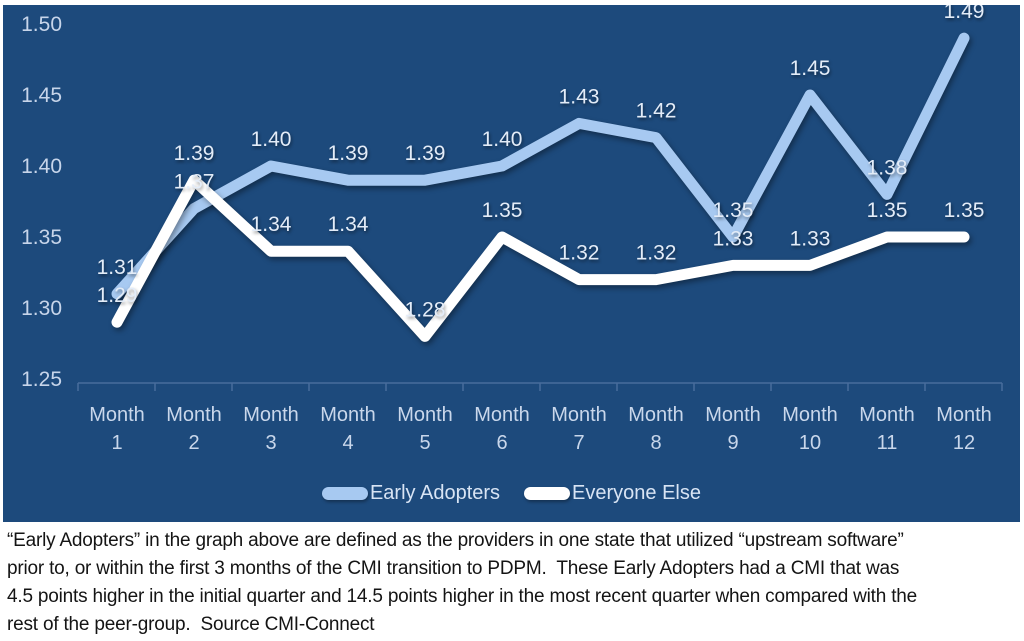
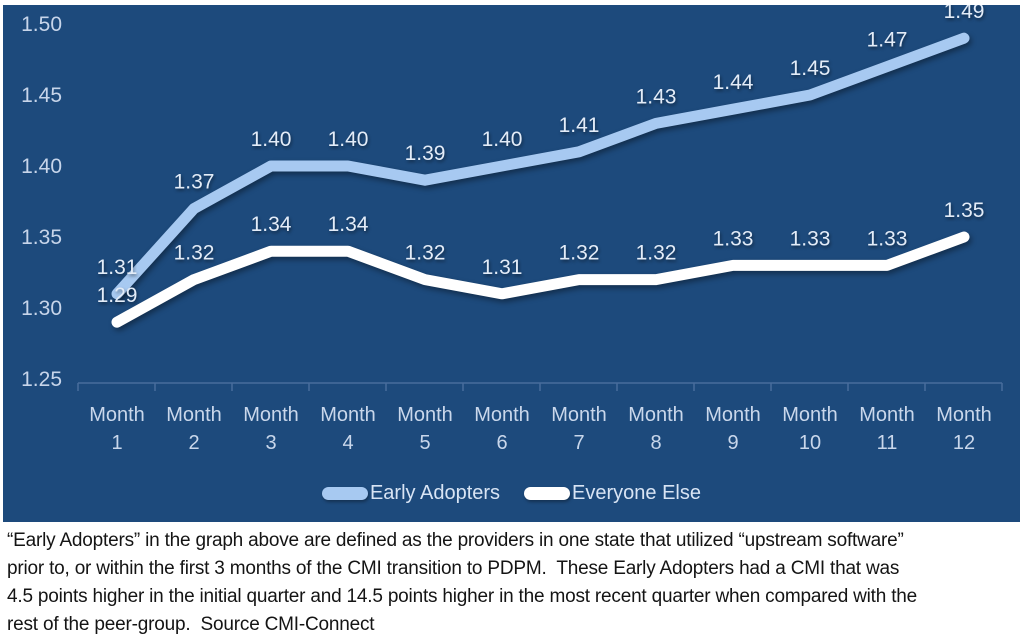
Everyone Else/2: 1.39 -> 1.32
Early Adopters/4: 1.39 -> 1.40
Everyone Else/5: 1.28 -> 1.32
Everyone Else/6: 1.35 -> 1.31
Early Adopters/7: 1.43 -> 1.41
Early Adopters/8: 1.42 -> 1.43
Early Adopters/9: 1.35 -> 1.44
Early Adopters/11: 1.38 -> 1.47
Everyone Else/11: 1.35 -> 1.33
